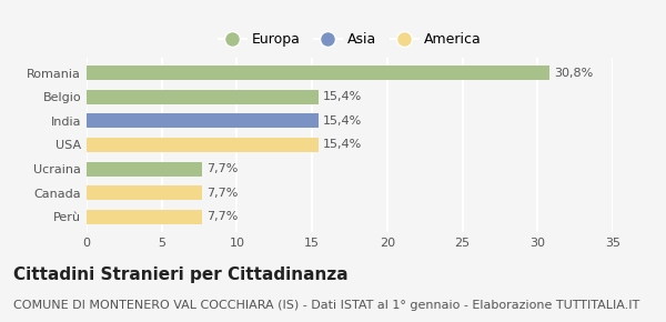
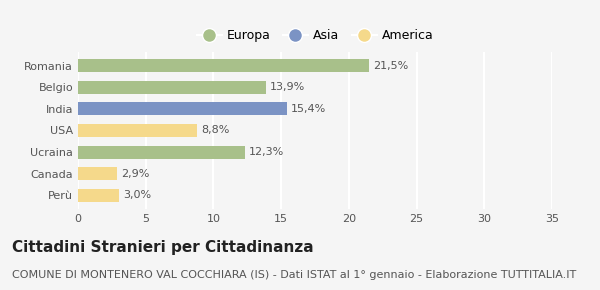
Romania: 30,8% -> 21,5%
Belgio: 15,4% -> 13,9%
USA: 15,4% -> 8,8%
Ucraina: 7,7% -> 12,3%
Canada: 7,7% -> 2,9%
Perù: 7,7% -> 3,0%
